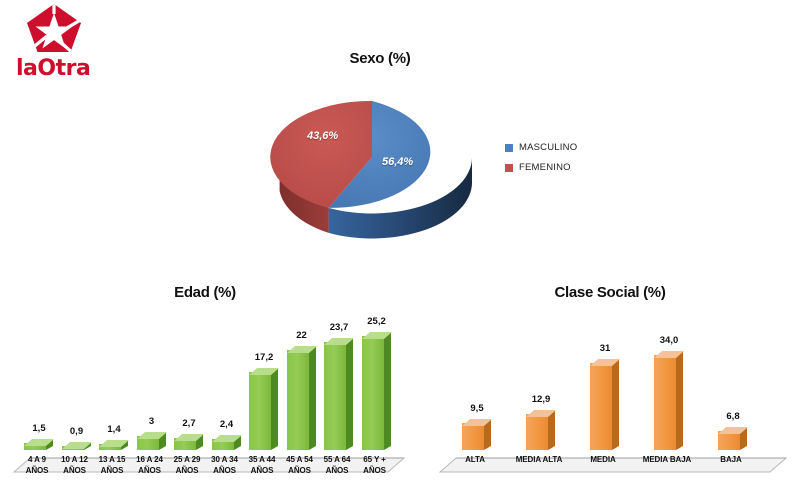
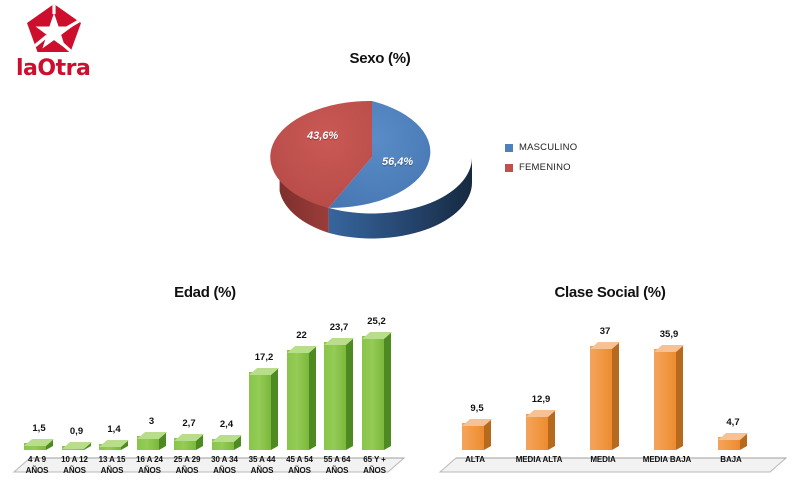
Clase Social (%)/MEDIA: 31 -> 37
Clase Social (%)/MEDIA BAJA: 34,0 -> 35,9
Clase Social (%)/BAJA: 6,8 -> 4,7
